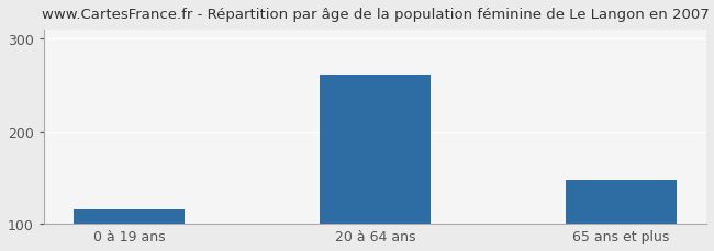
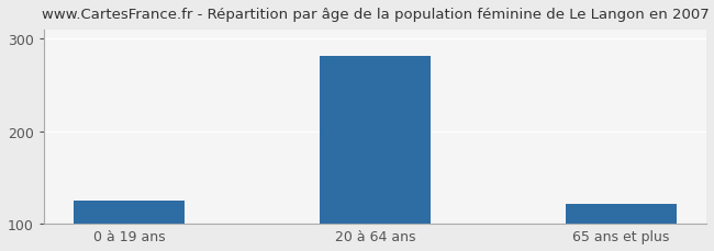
0 à 19 ans: 116 -> 125
20 à 64 ans: 262 -> 282
65 ans et plus: 148 -> 121
